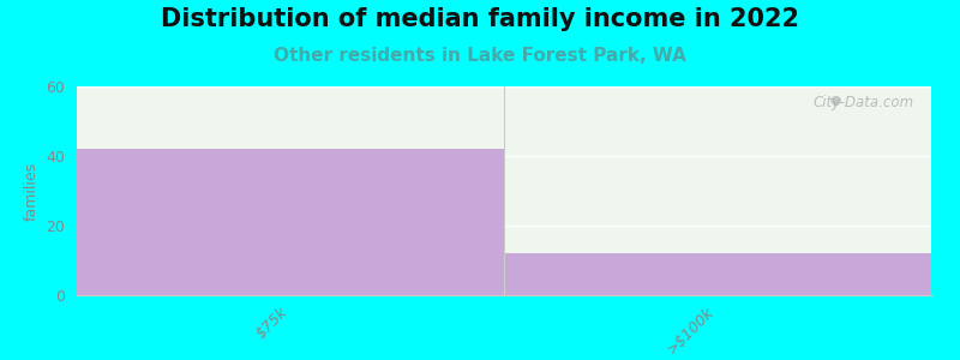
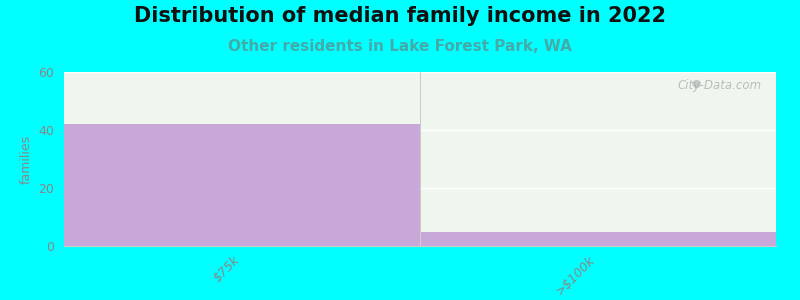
>$100k: 12 -> 5
